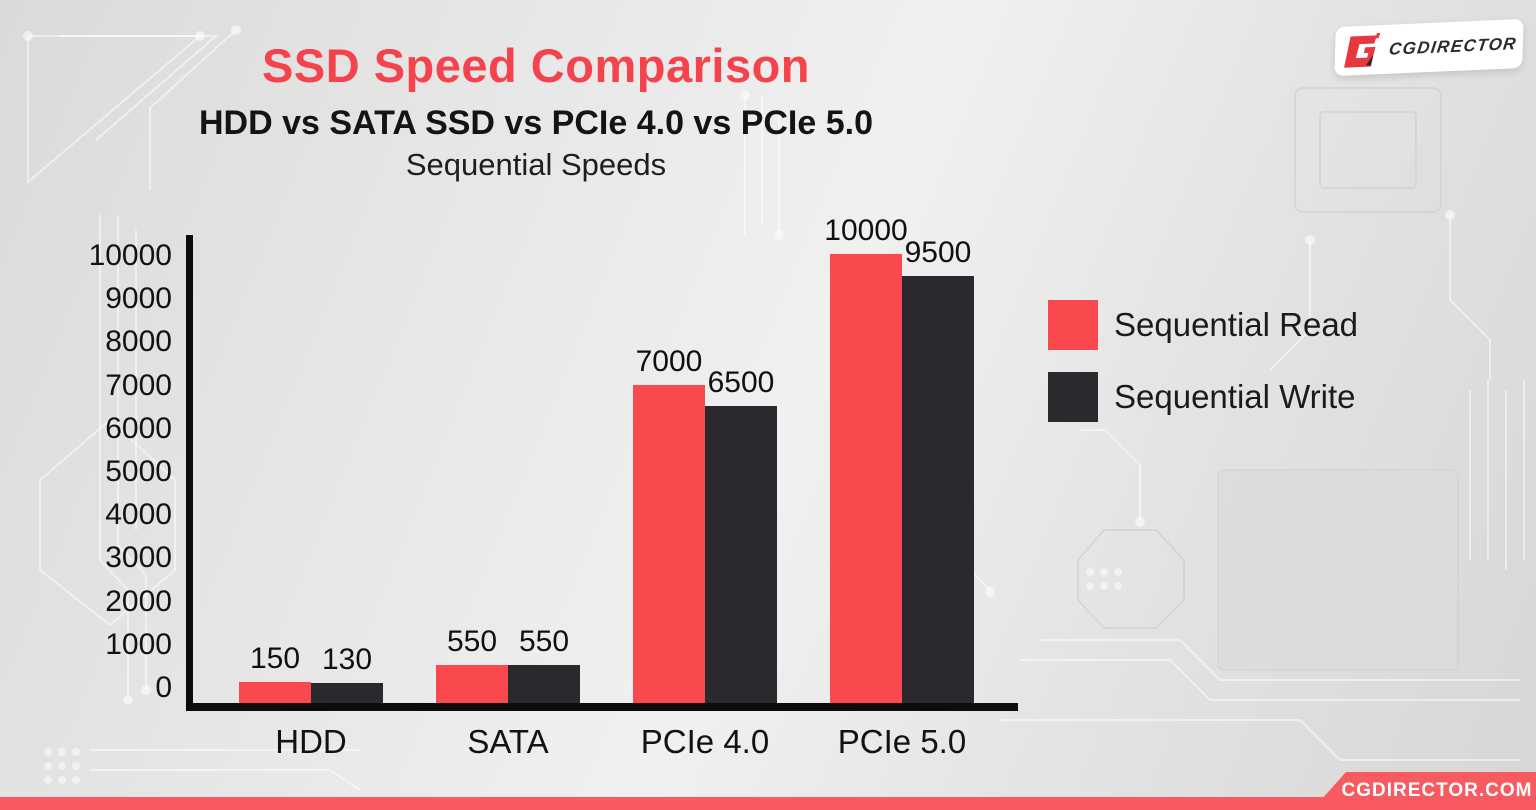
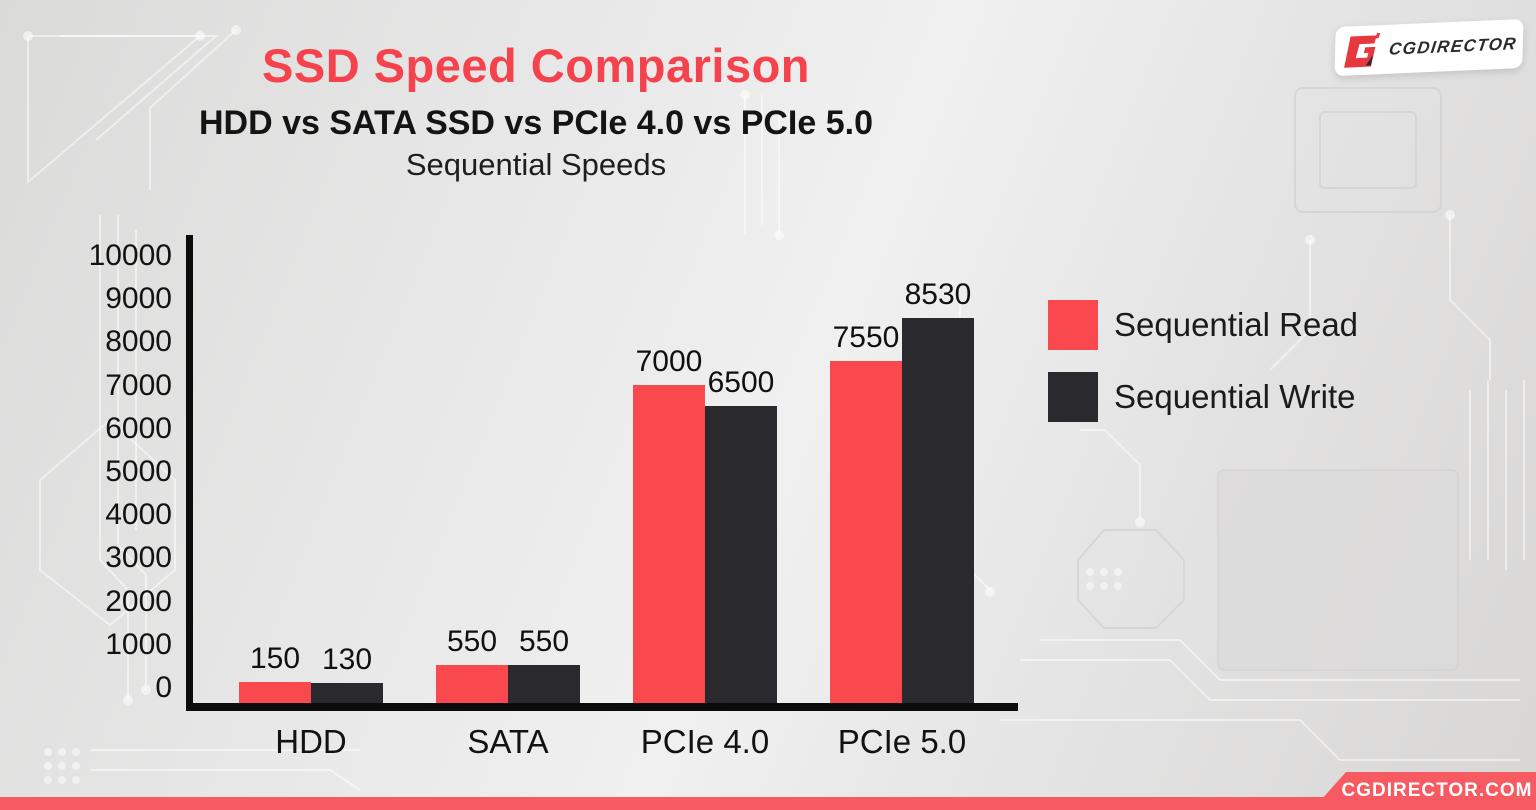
Sequential Read/PCIe 5.0: 10000 -> 7550
Sequential Write/PCIe 5.0: 9500 -> 8530
